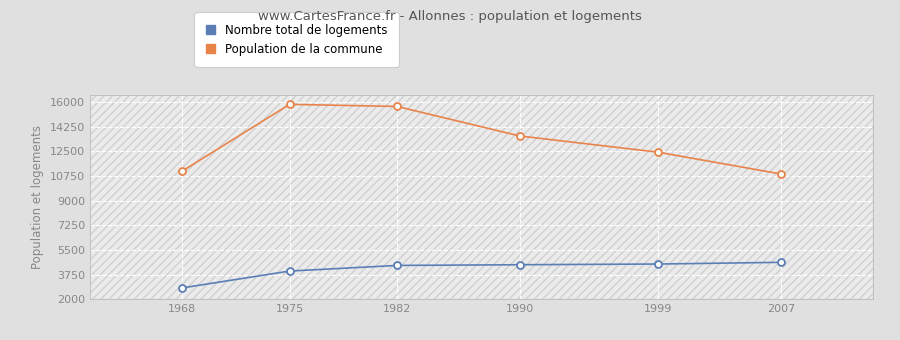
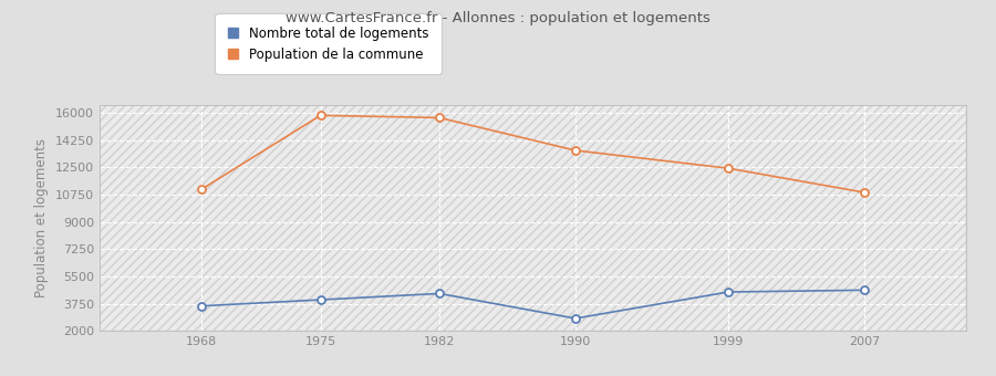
Nombre total de logements/1968: 2800 -> 3600
Nombre total de logements/1990: 4400 -> 2800
